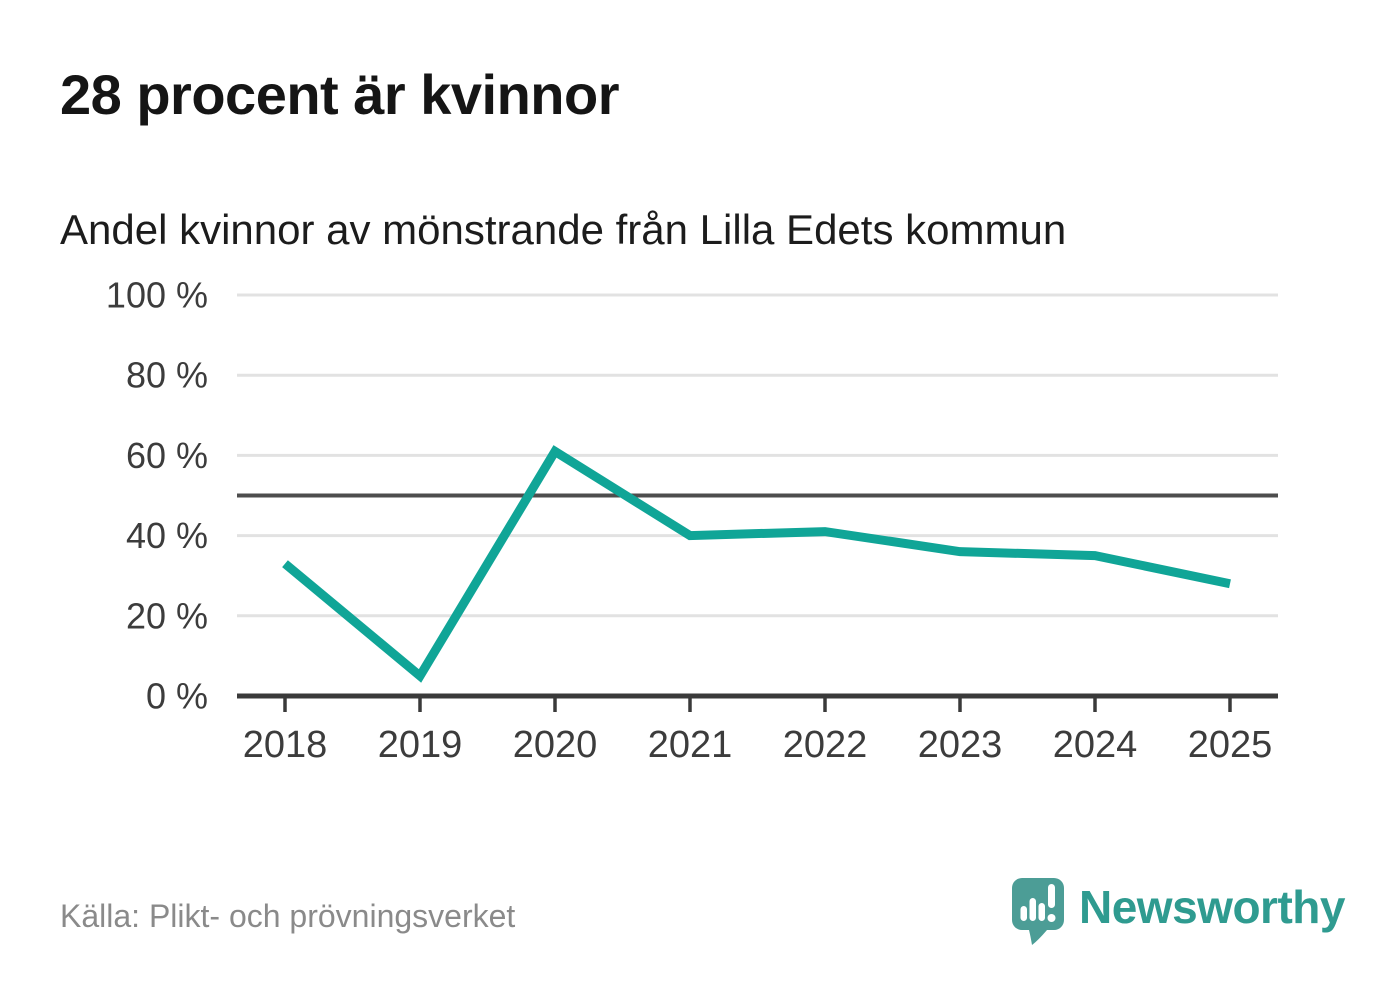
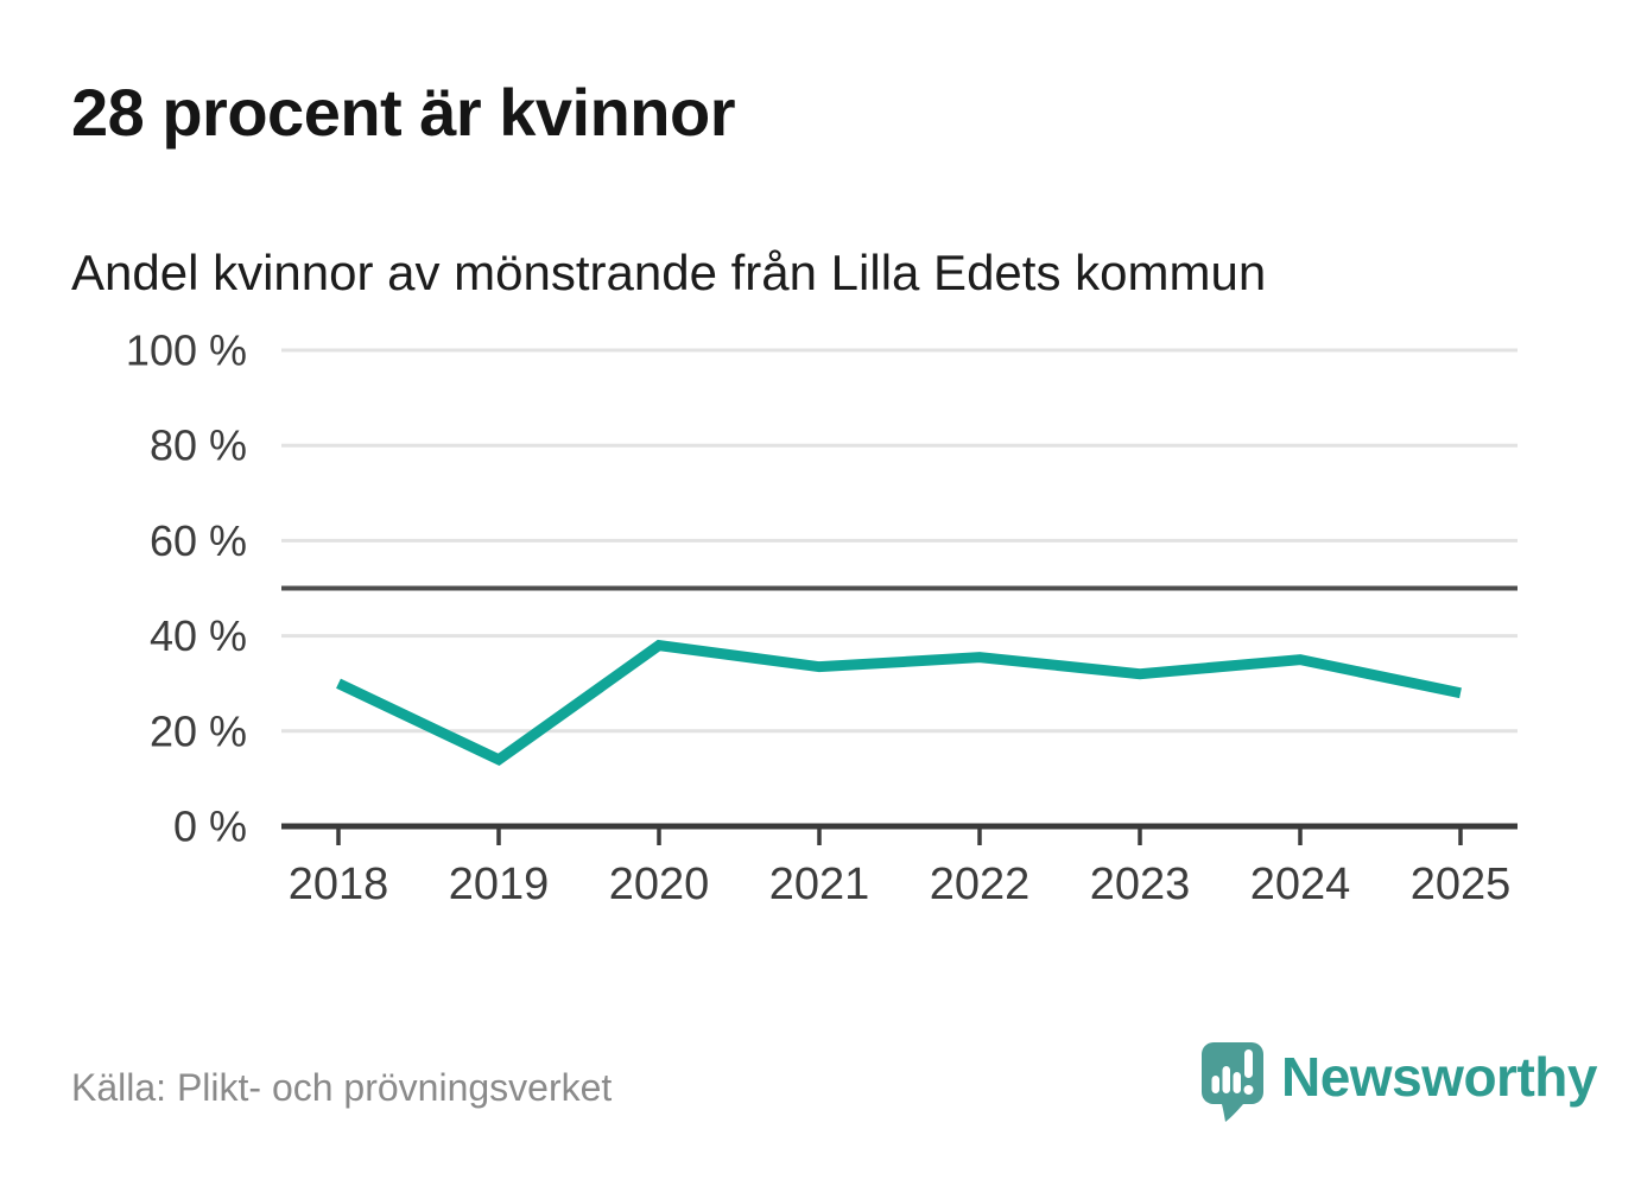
2018: 33% -> 30%
2019: 5% -> 14%
2020: 61% -> 38%
2021: 40% -> 34%
2022: 41% -> 36%
2023: 36% -> 32%
